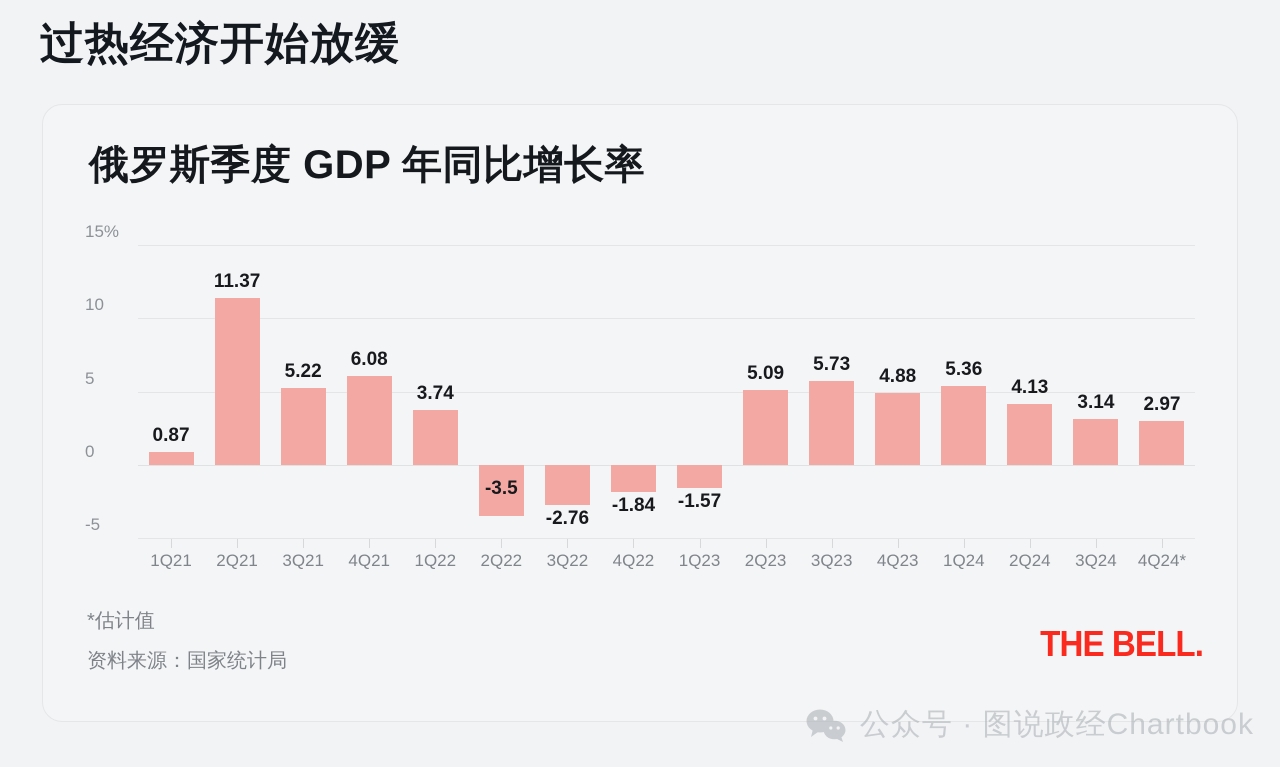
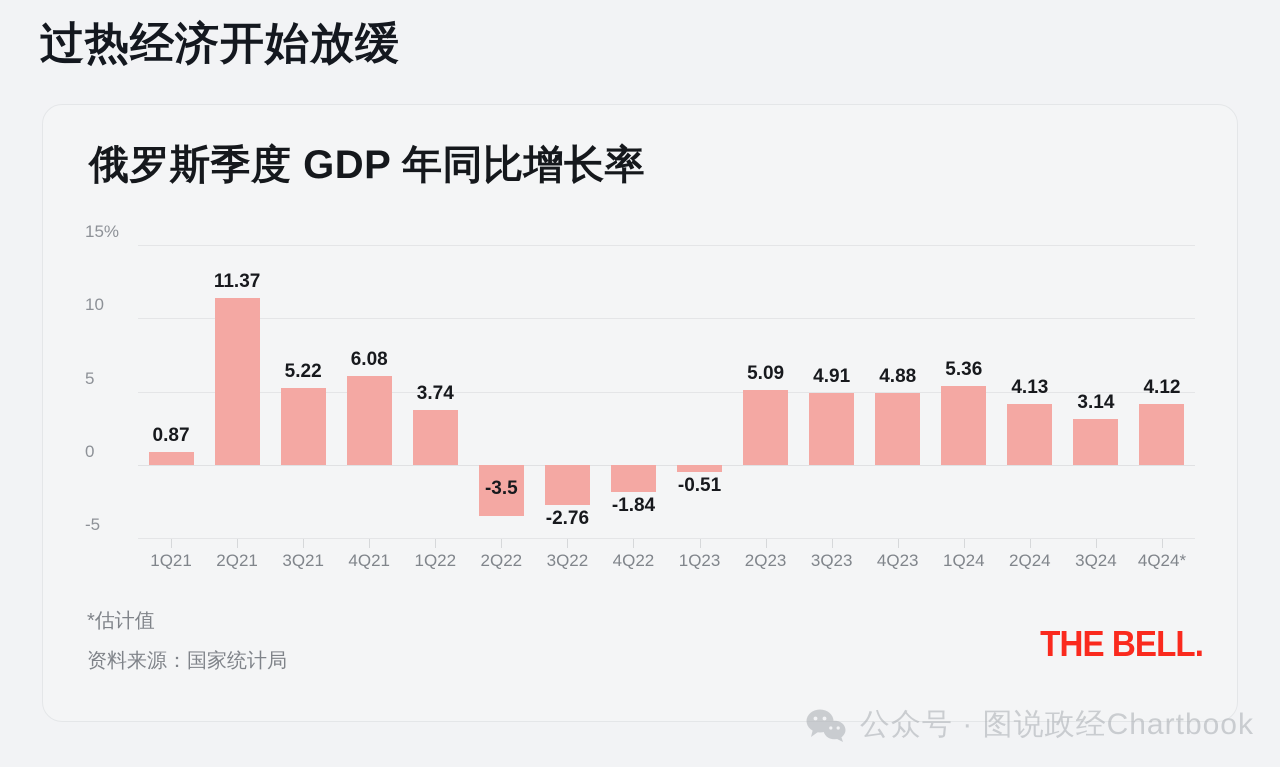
1Q23: -1.57 -> -0.51
3Q23: 5.73 -> 4.91
4Q24*: 2.97 -> 4.12
